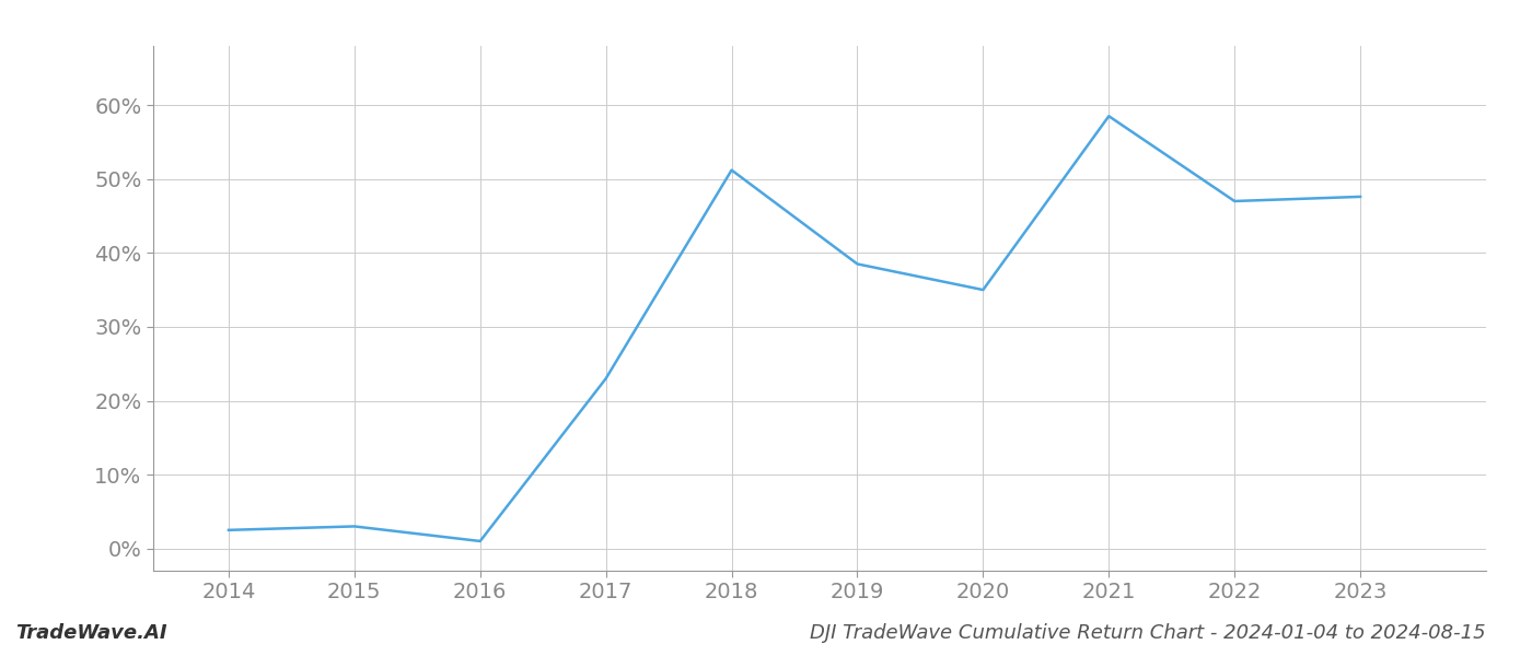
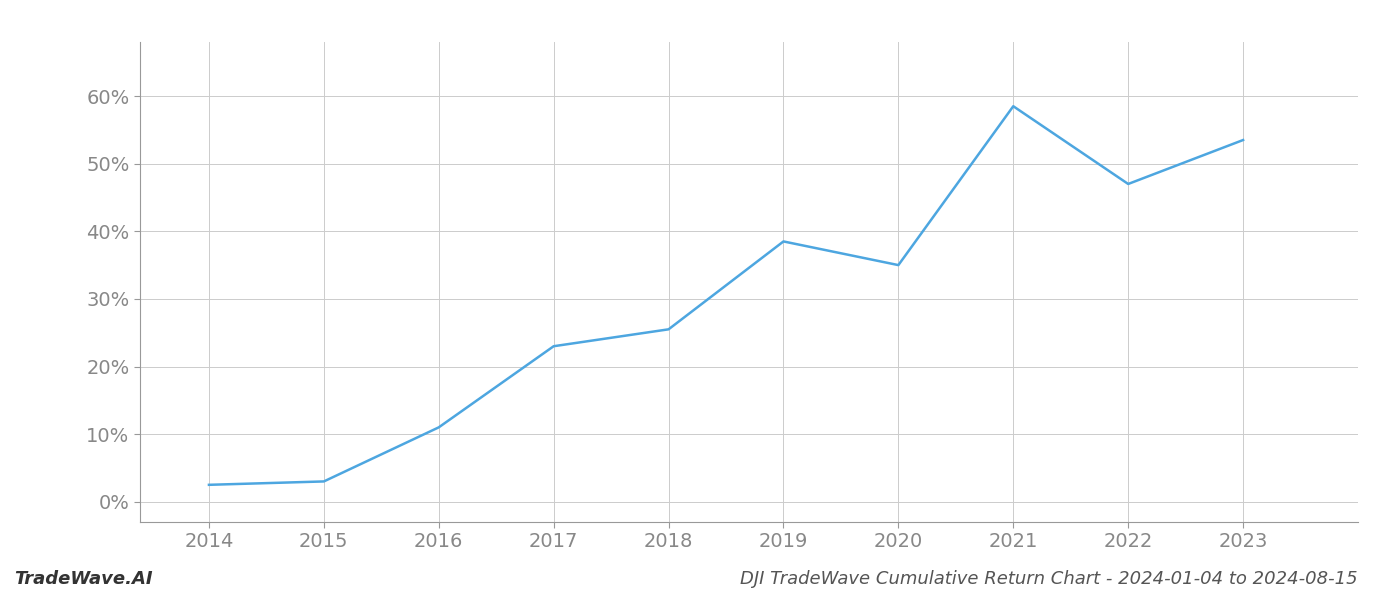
2016: 1.0% -> 11.0%
2018: 51.2% -> 25.5%
2023: 47.6% -> 53.5%
